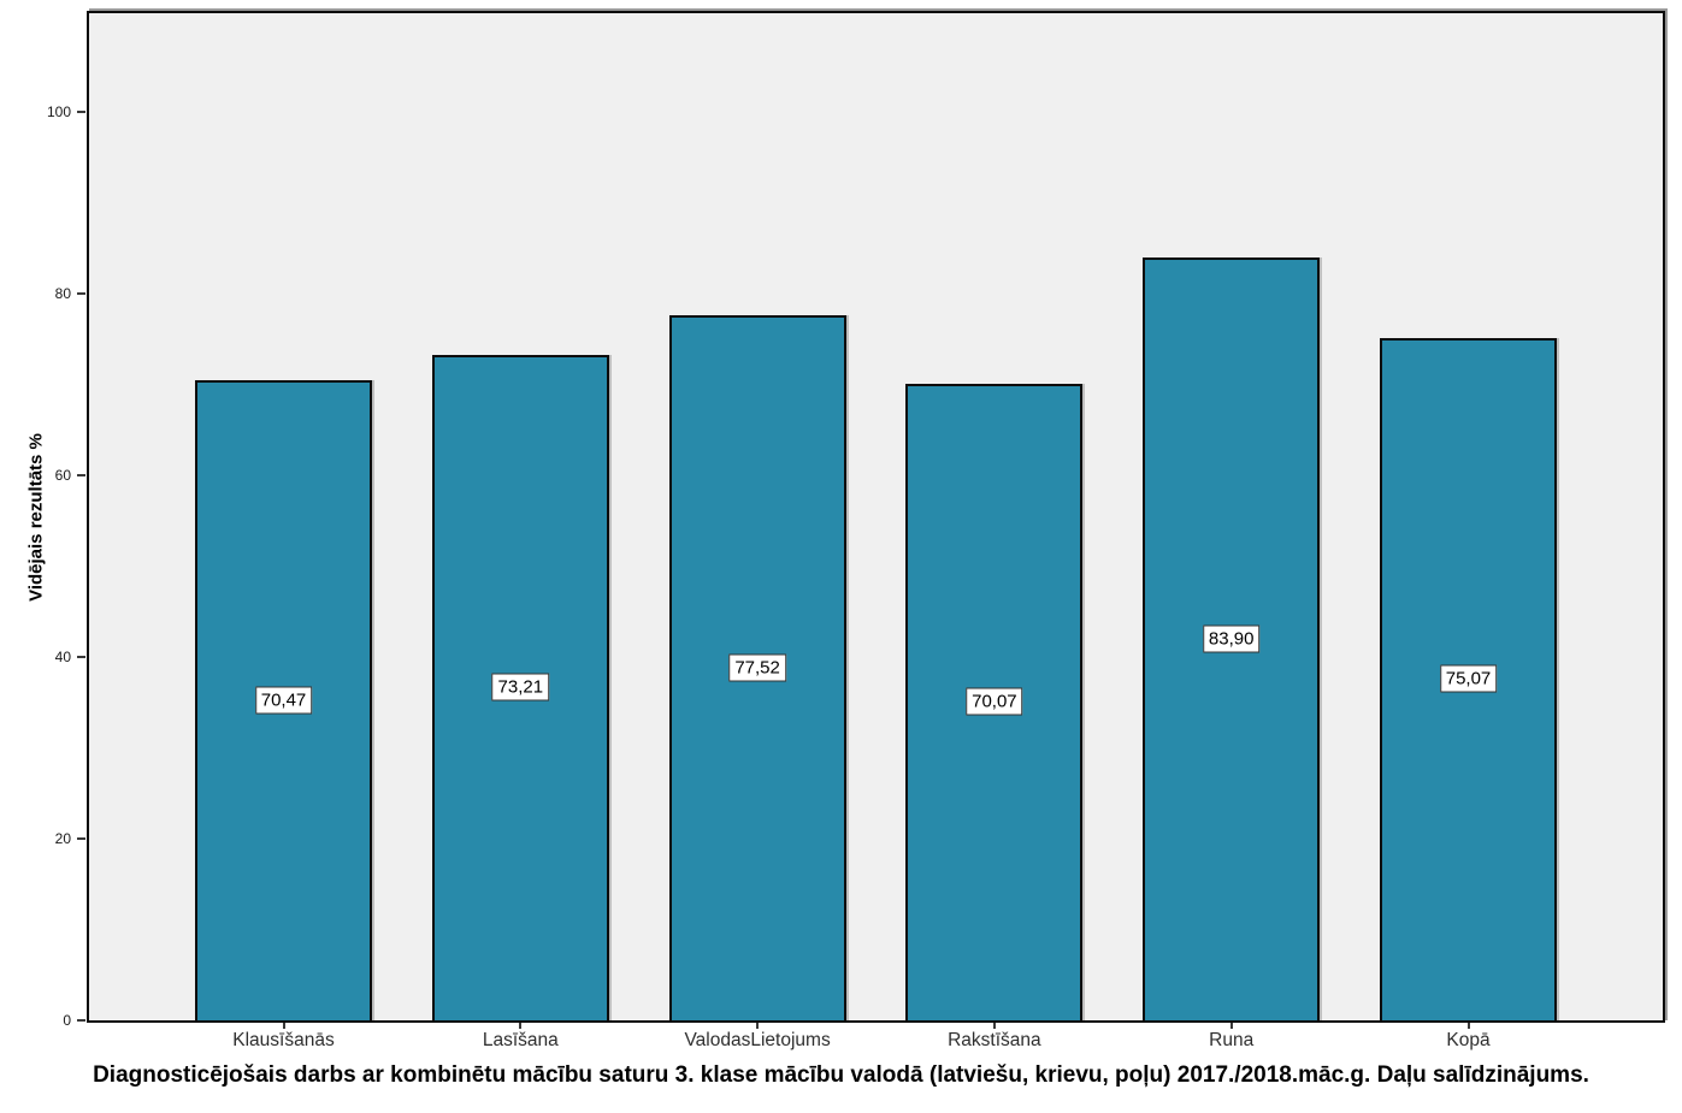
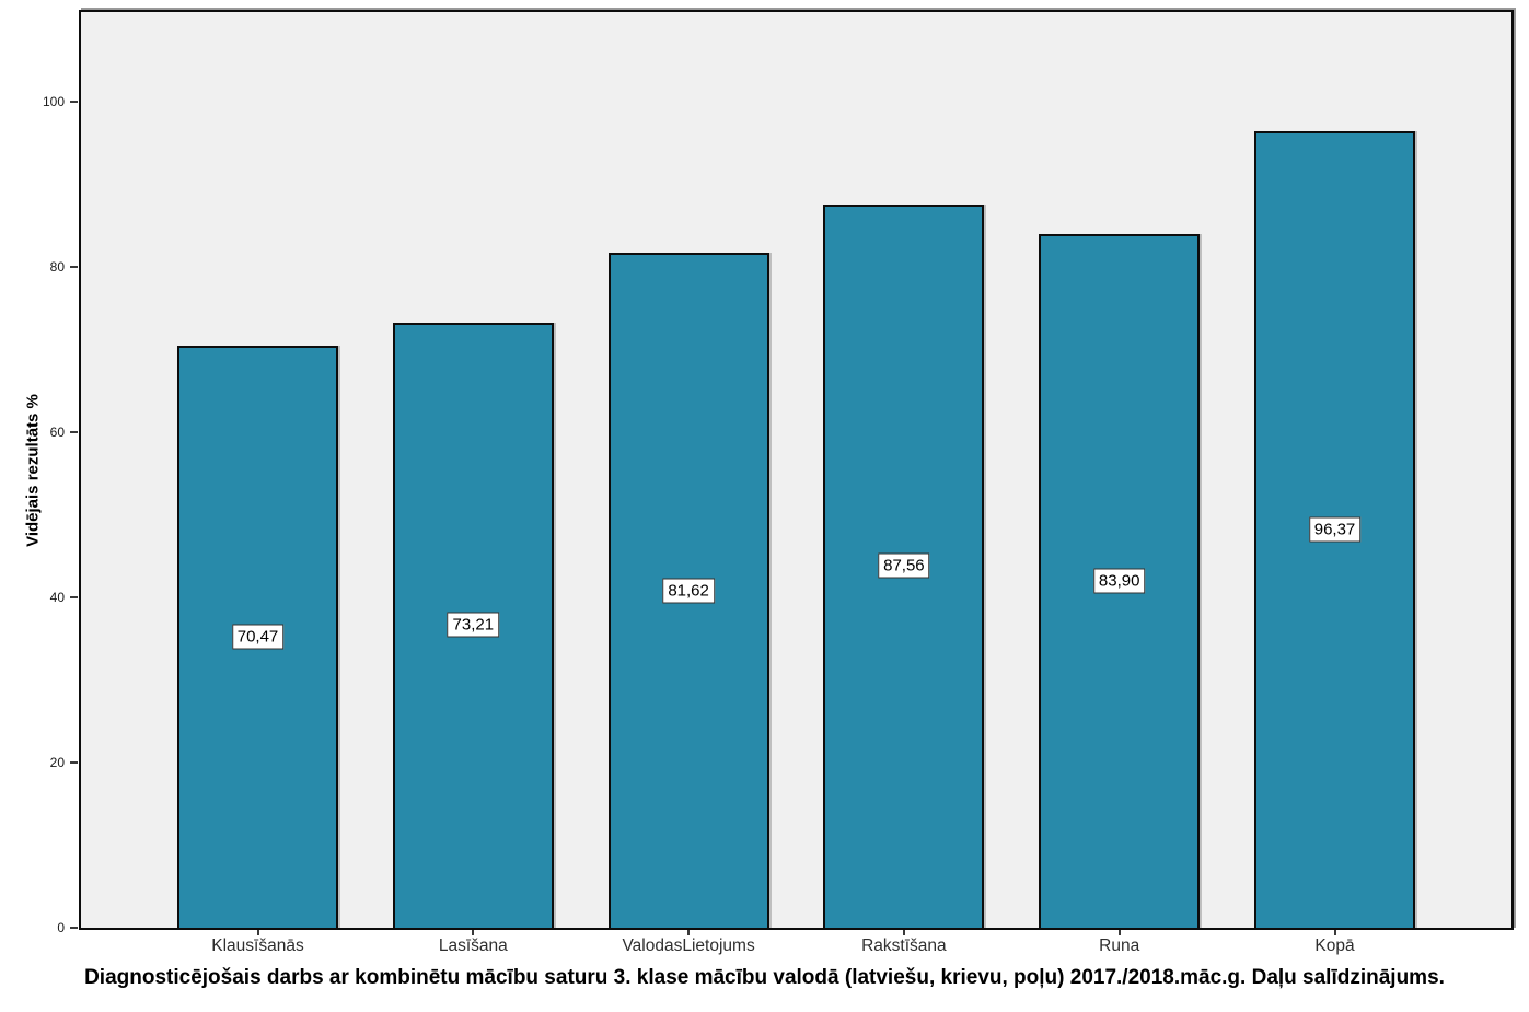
ValodasLietojums: 77,52 -> 81,62
Rakstīšana: 70,07 -> 87,56
Kopā: 75,07 -> 96,37
